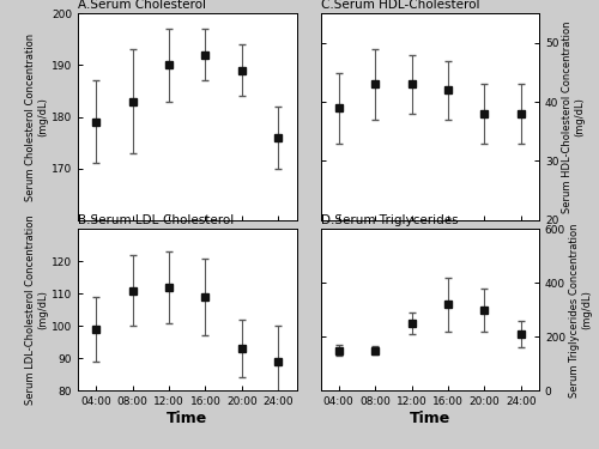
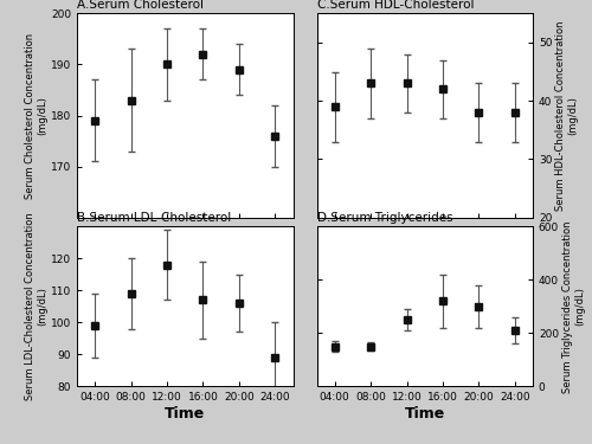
B.Serum LDL-Cholesterol/08:00: 111 -> 109
B.Serum LDL-Cholesterol/12:00: 112 -> 118
B.Serum LDL-Cholesterol/16:00: 109 -> 107
B.Serum LDL-Cholesterol/20:00: 93 -> 106
